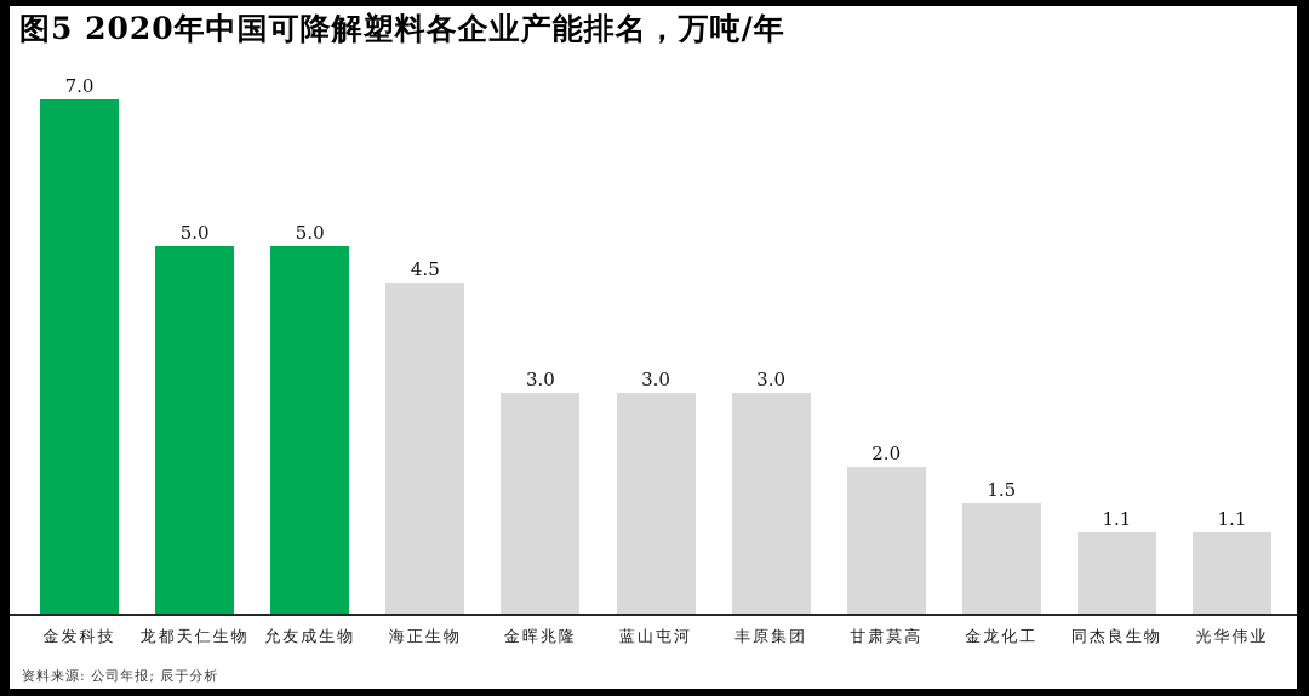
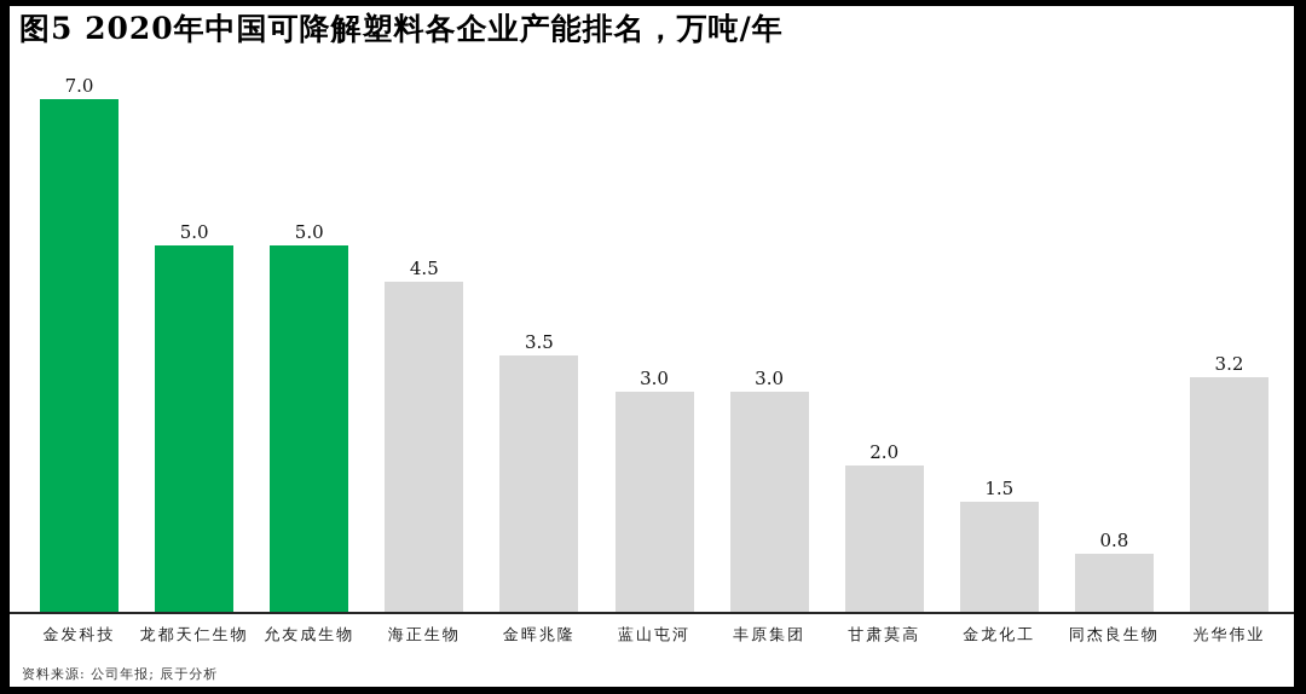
金晖兆隆: 3.0 -> 3.5
同杰良生物: 1.1 -> 0.8
光华伟业: 1.1 -> 3.2
